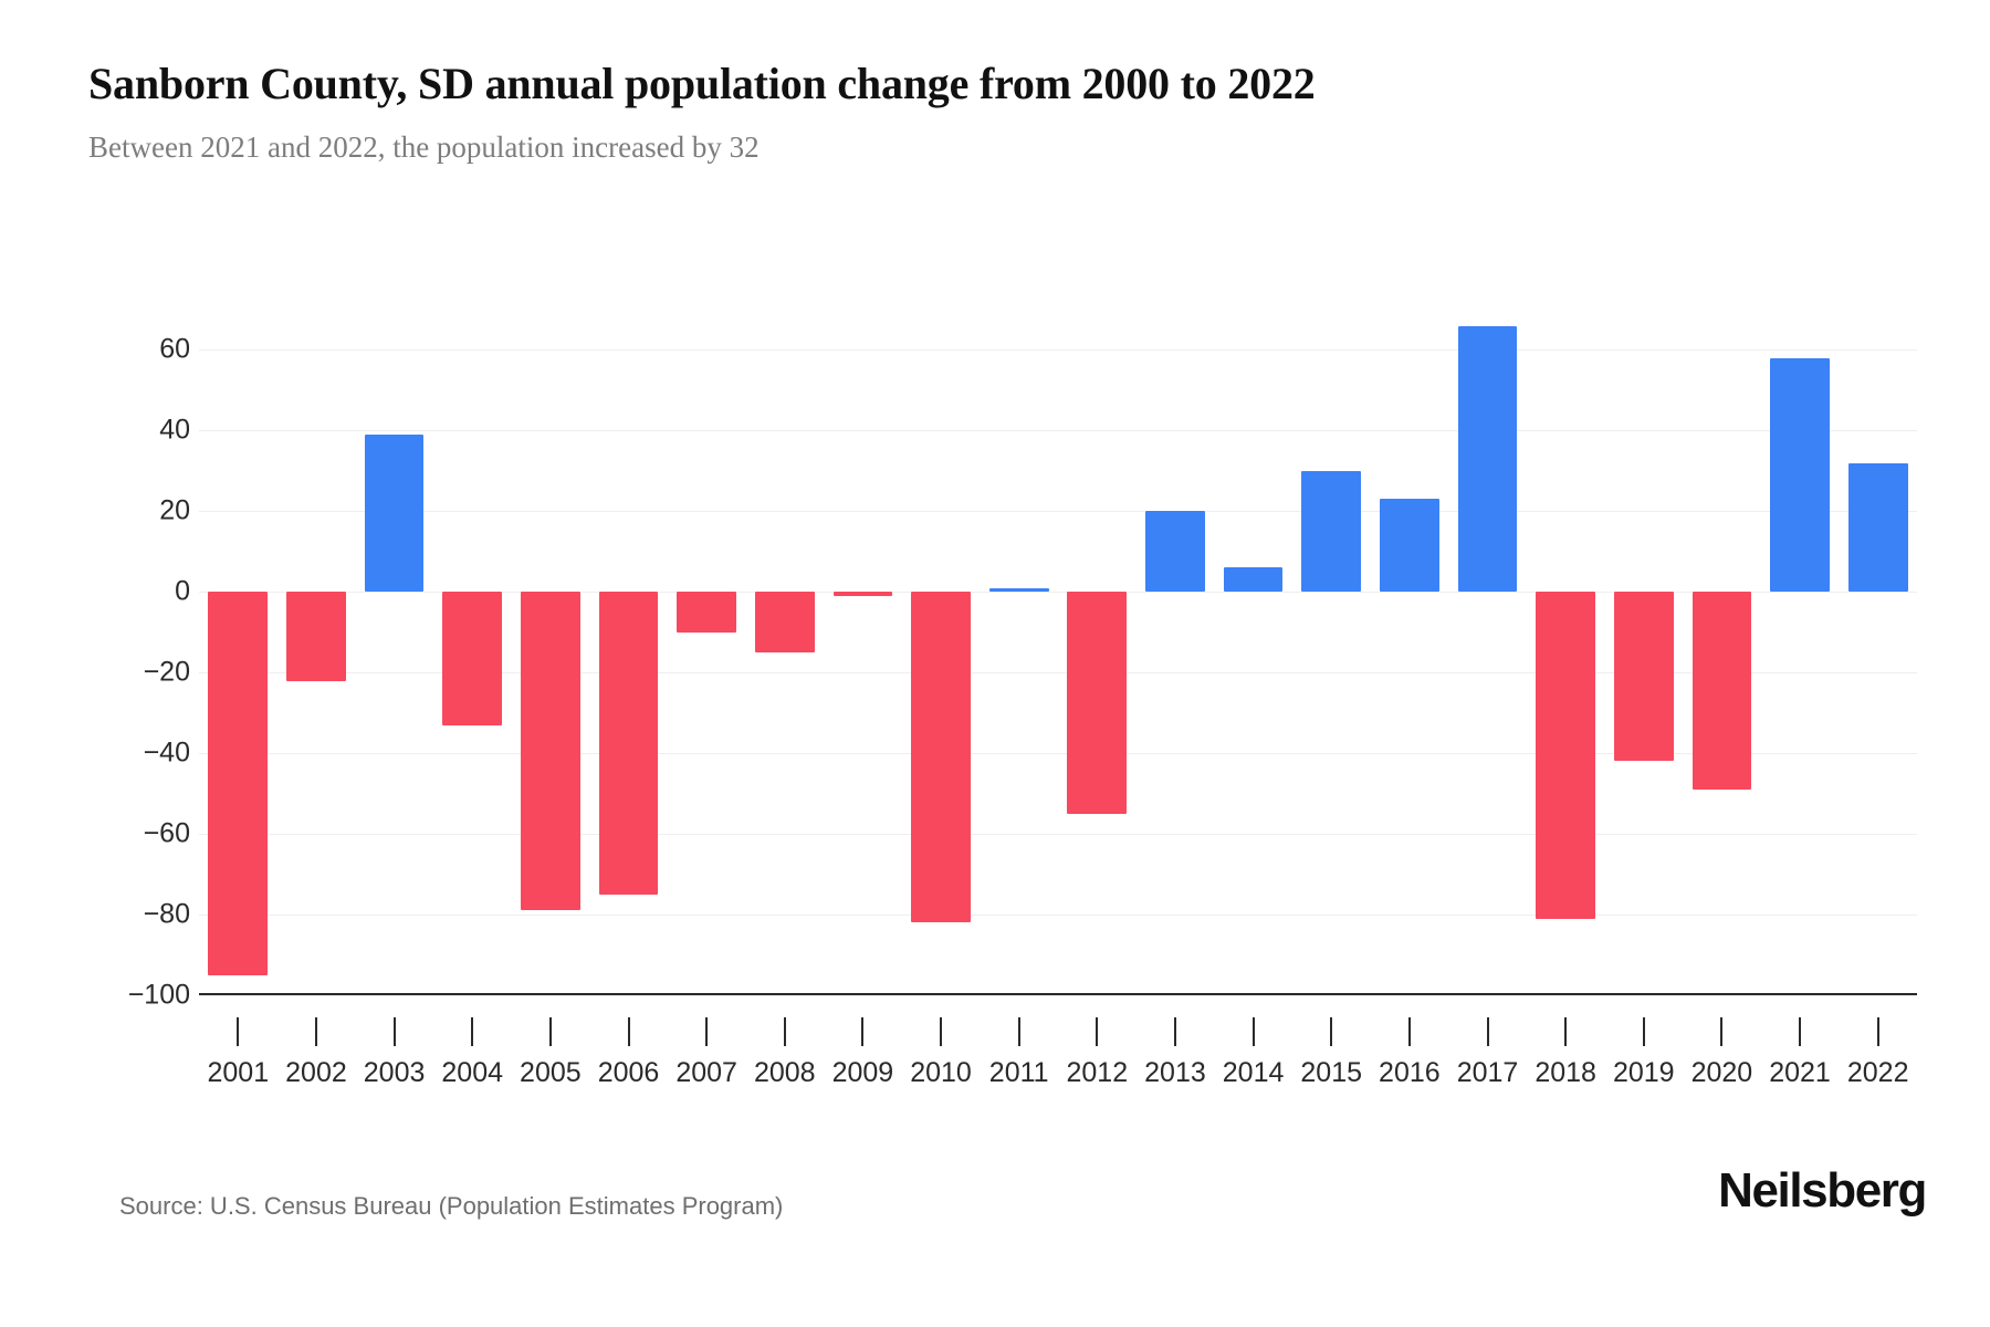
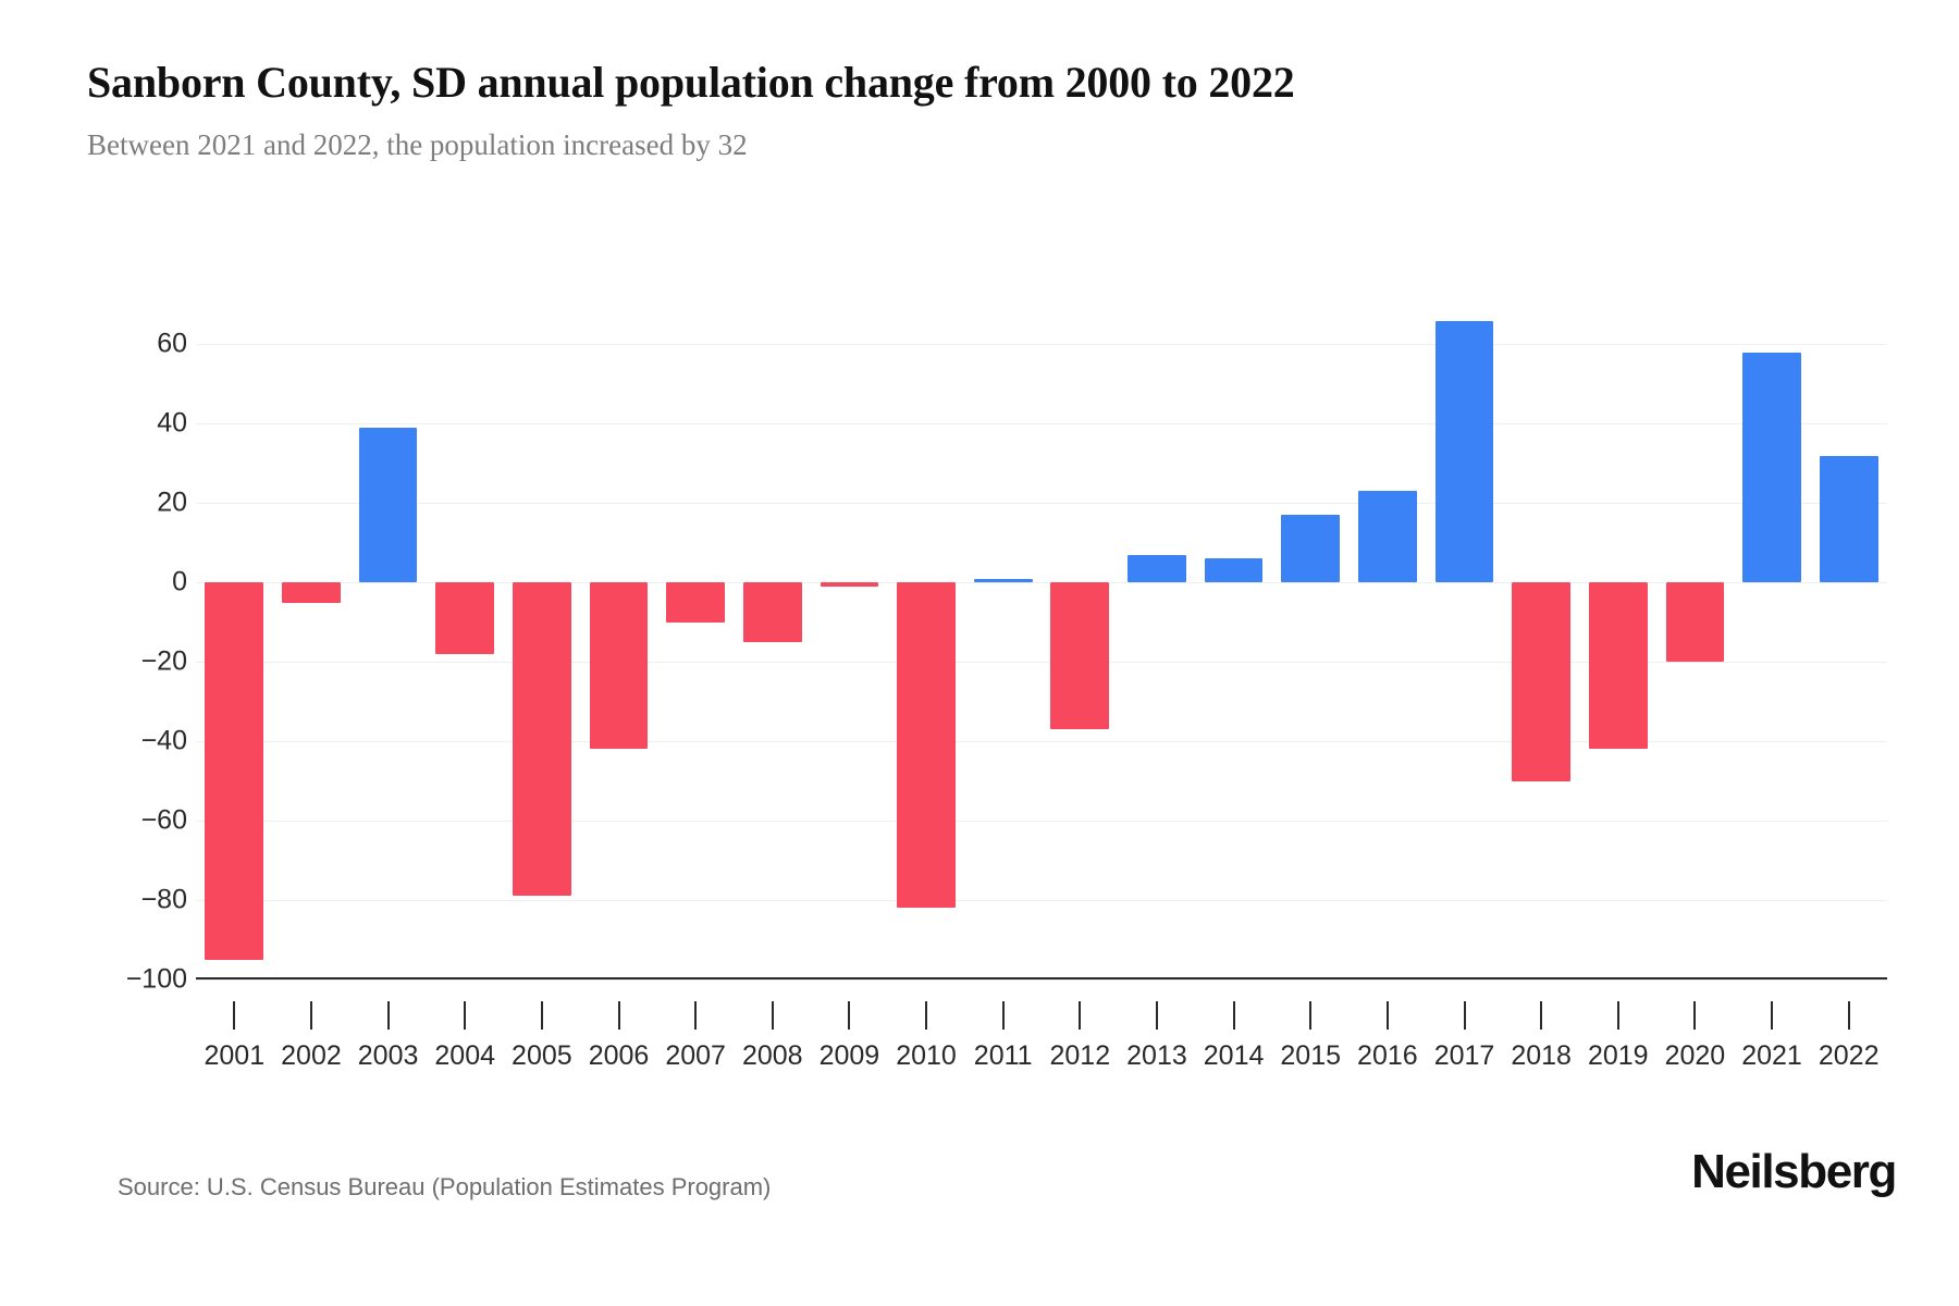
2002: -22 -> -5
2004: -33 -> -18
2006: -75 -> -42
2012: -55 -> -37
2013: 20 -> 7
2015: 30 -> 17
2018: -81 -> -50
2020: -49 -> -20
